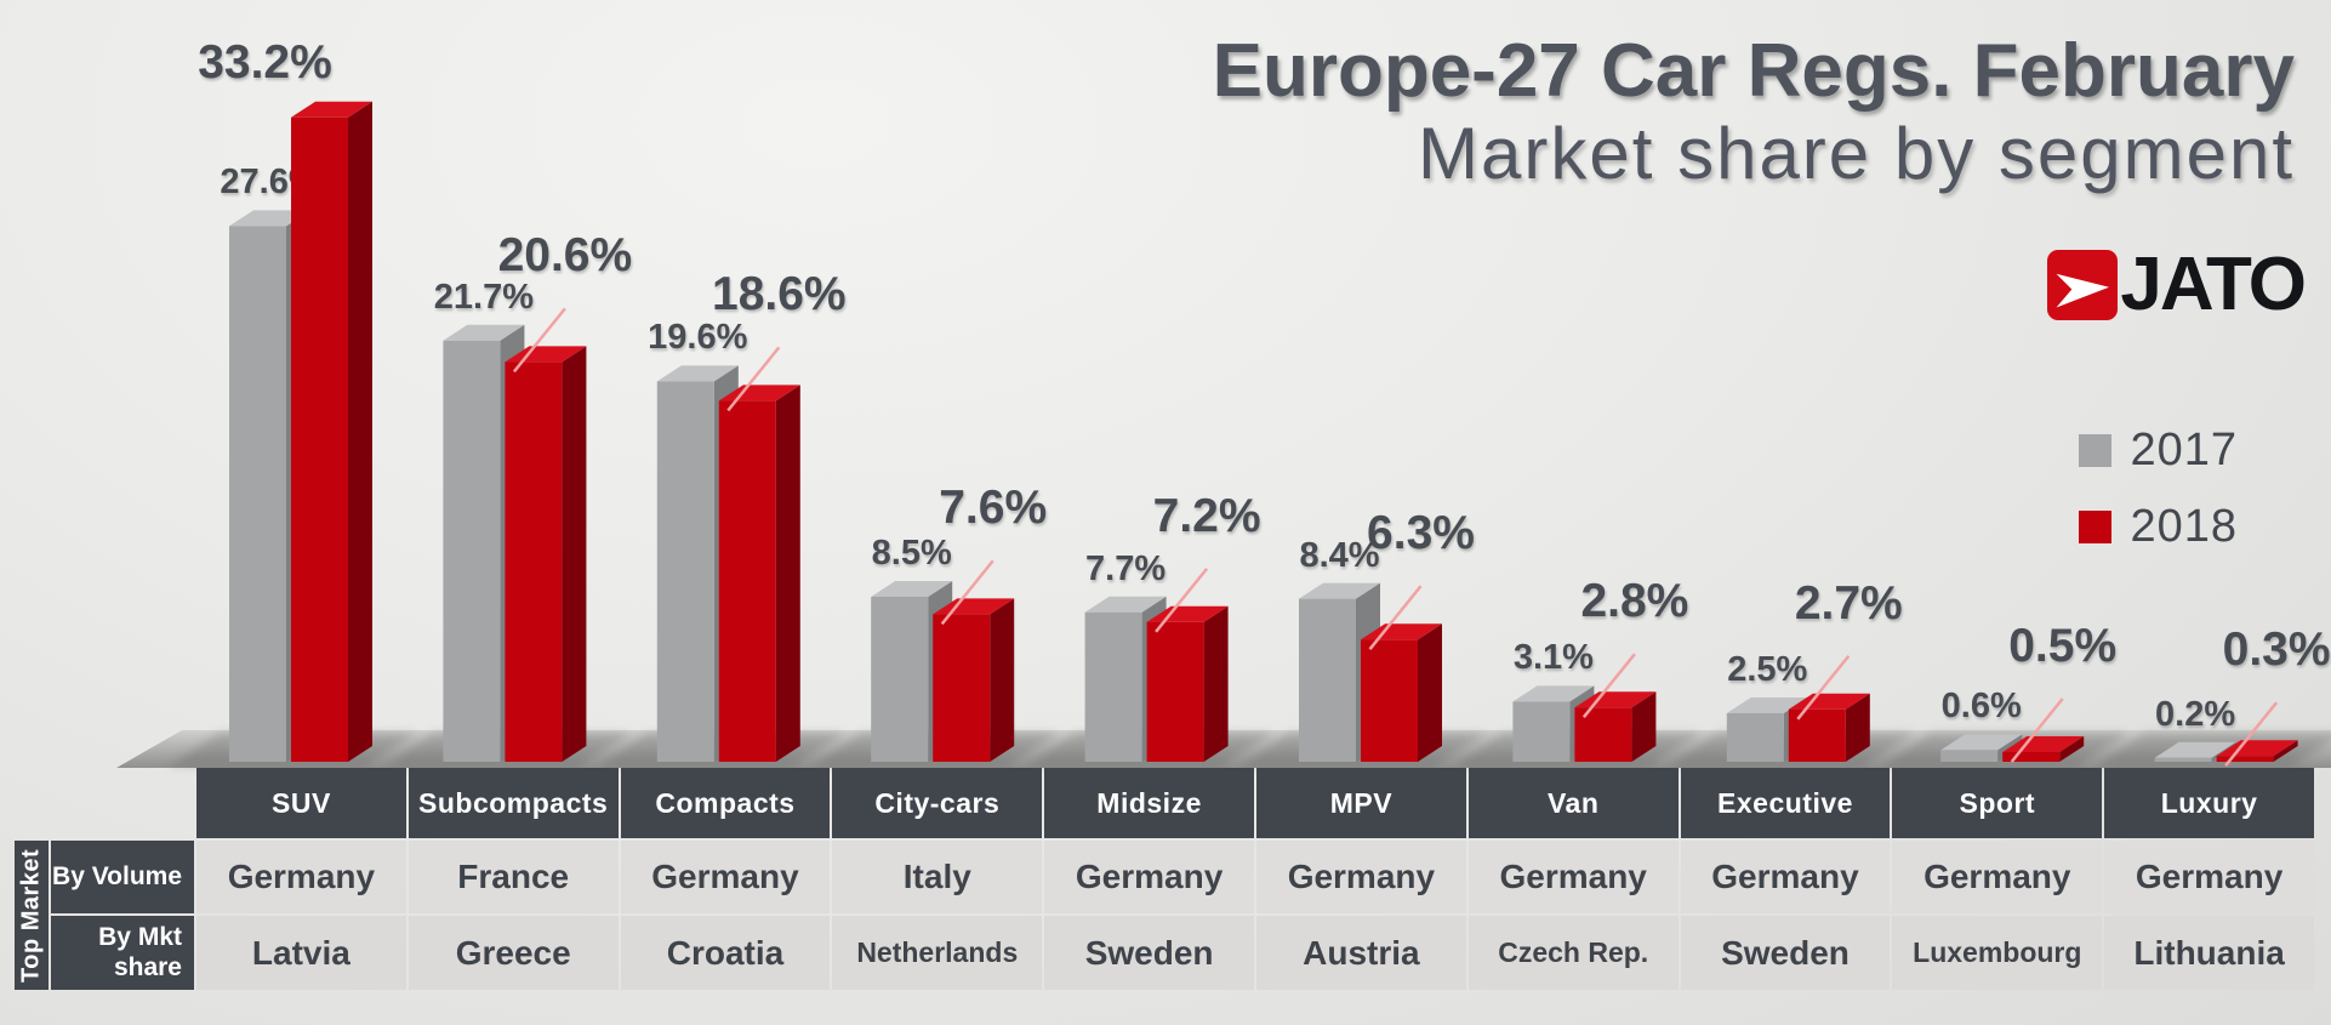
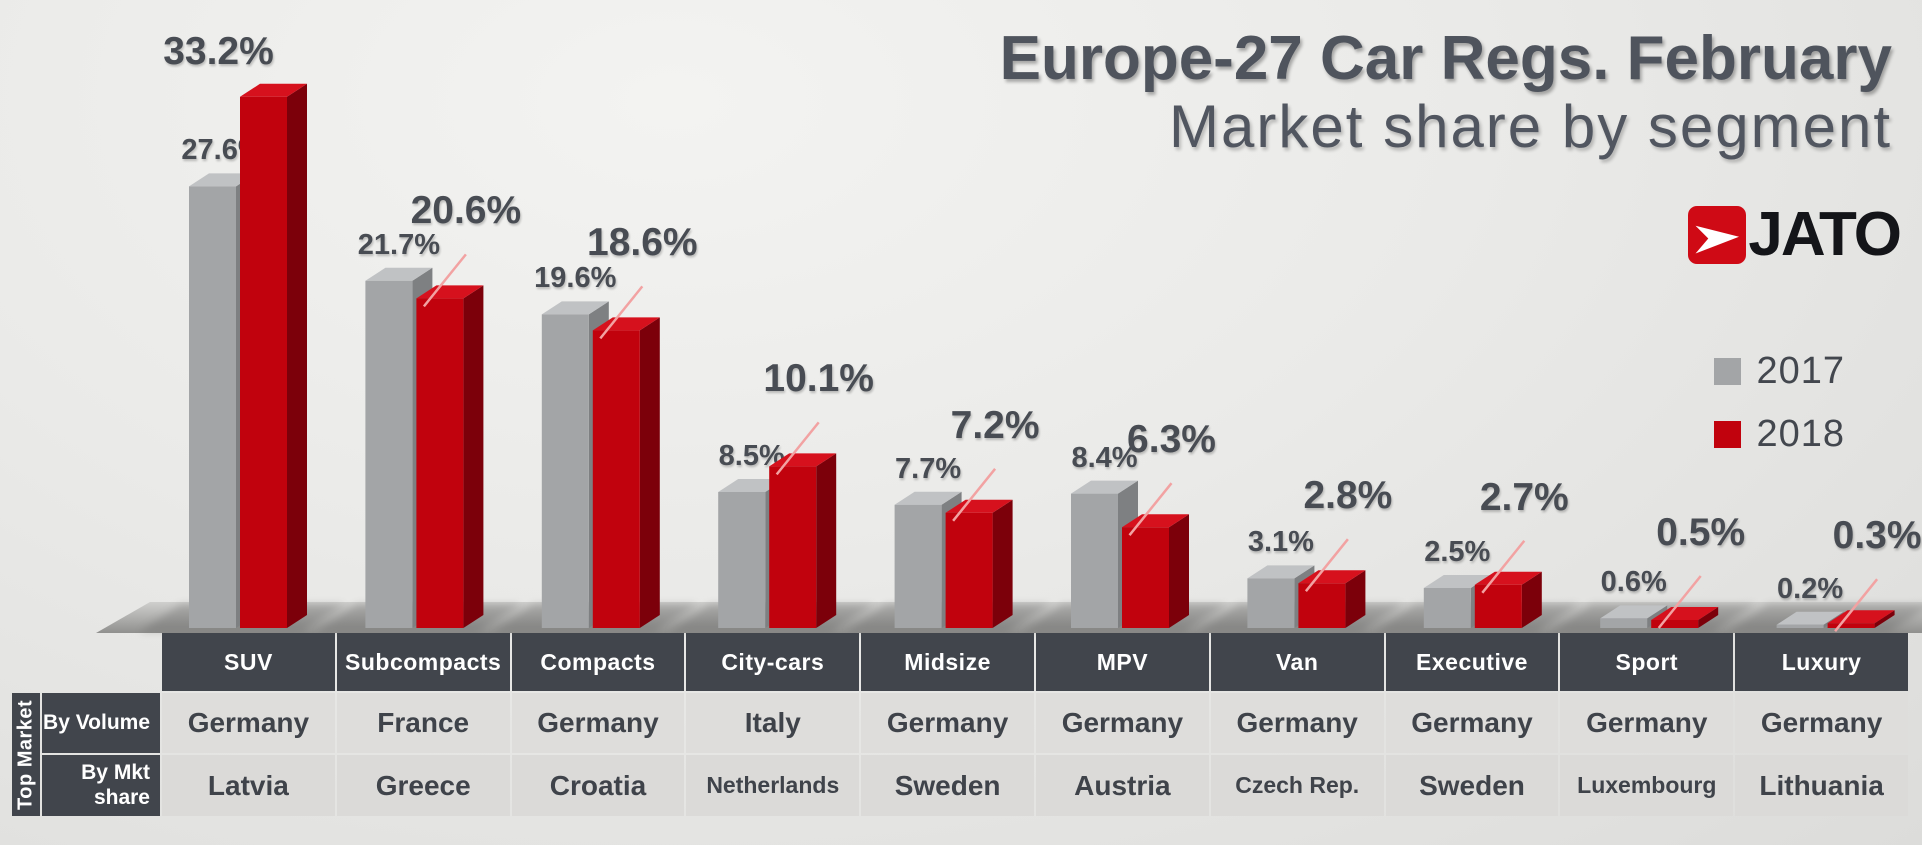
2018/City-cars: 7.6% -> 10.1%
